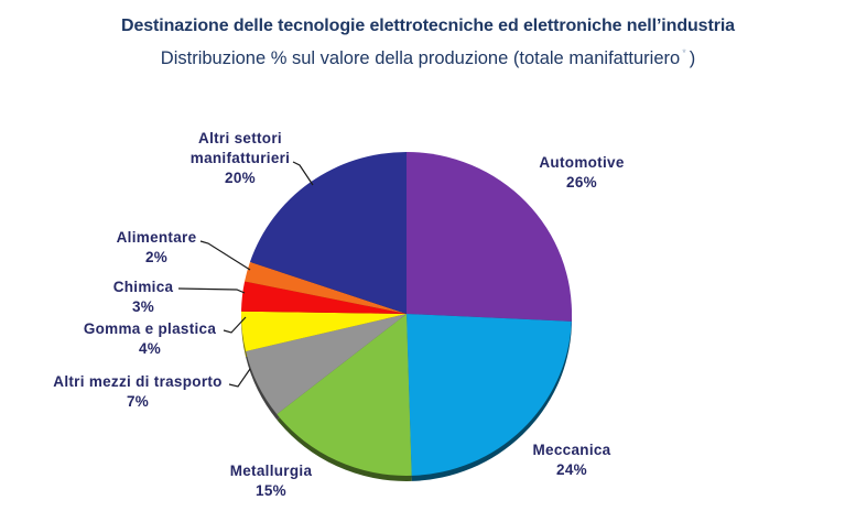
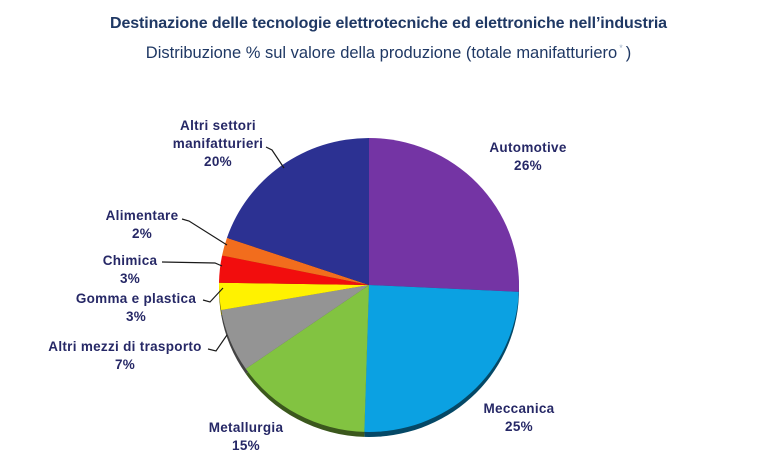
Meccanica: 24% -> 25%
Gomma e plastica: 4% -> 3%
